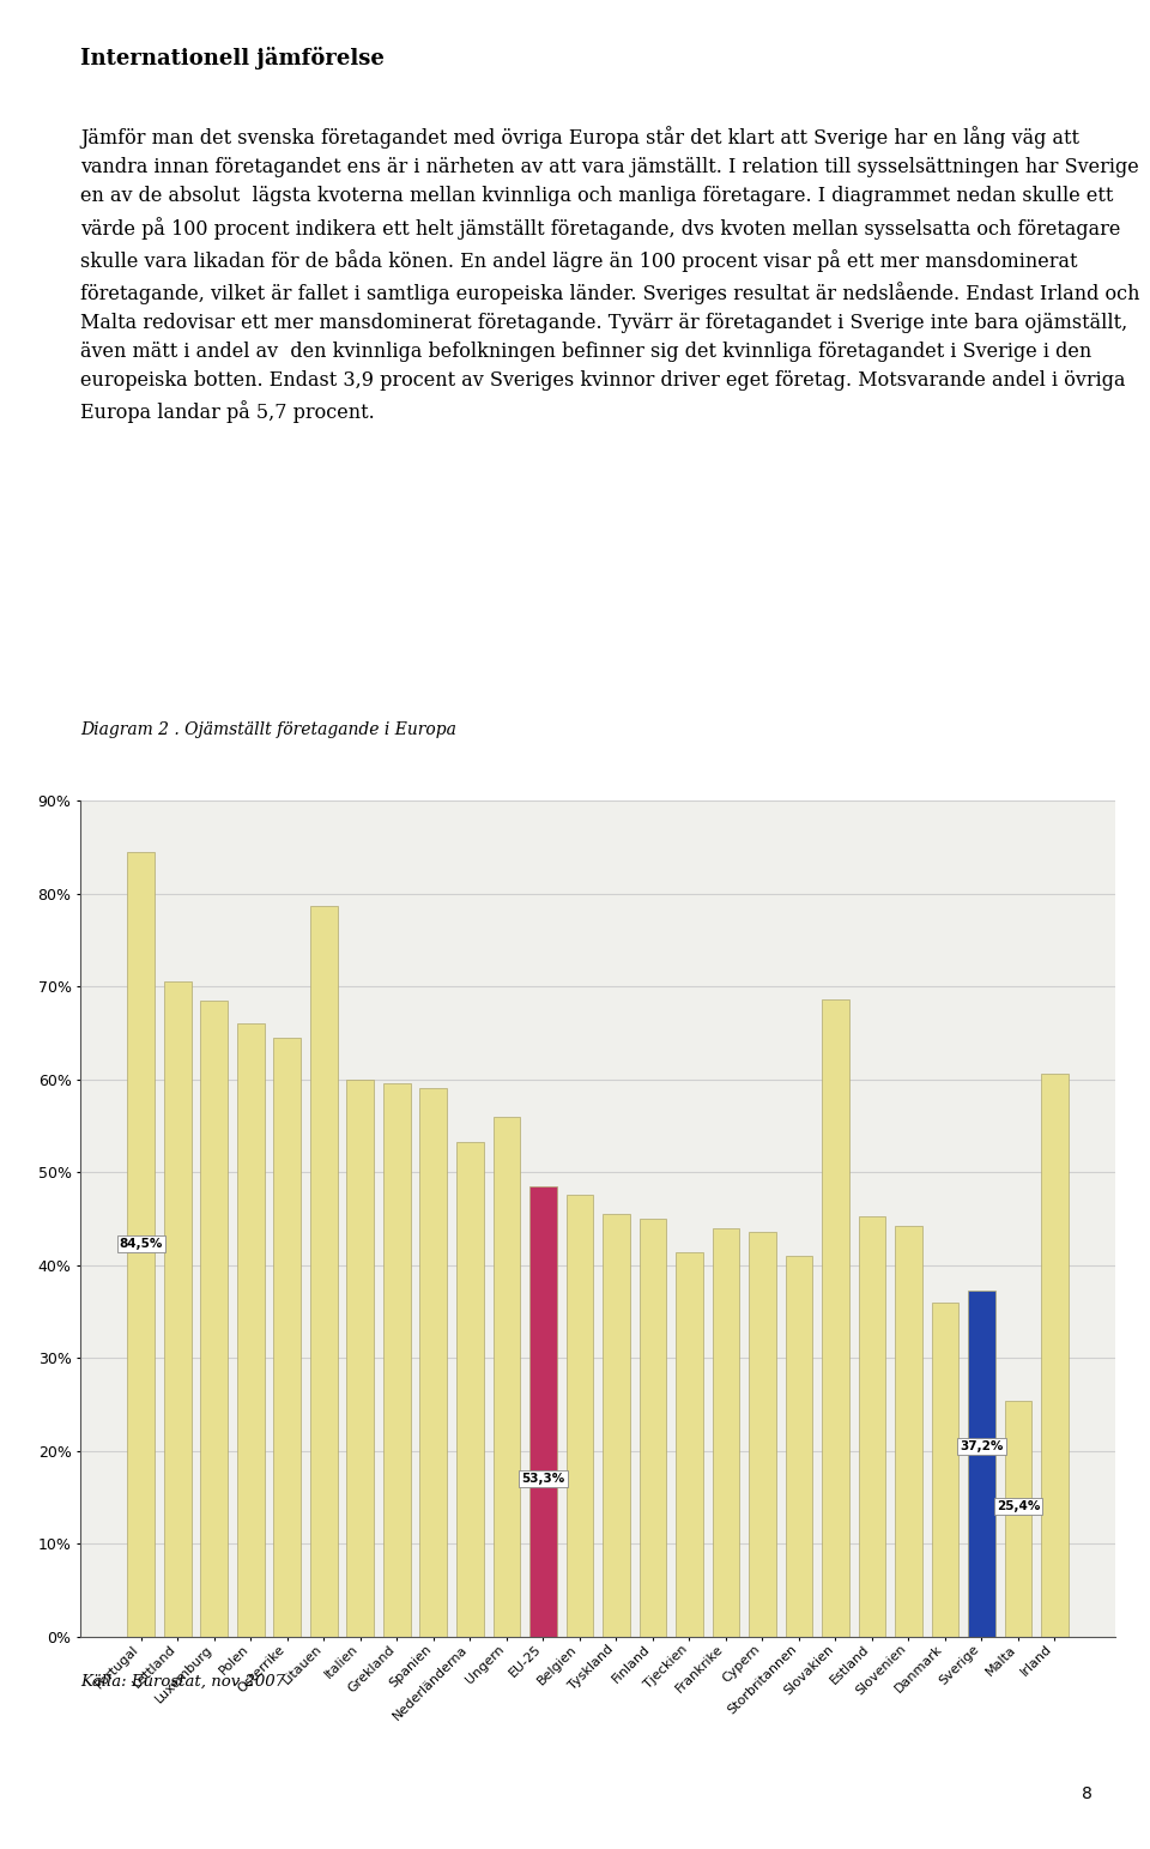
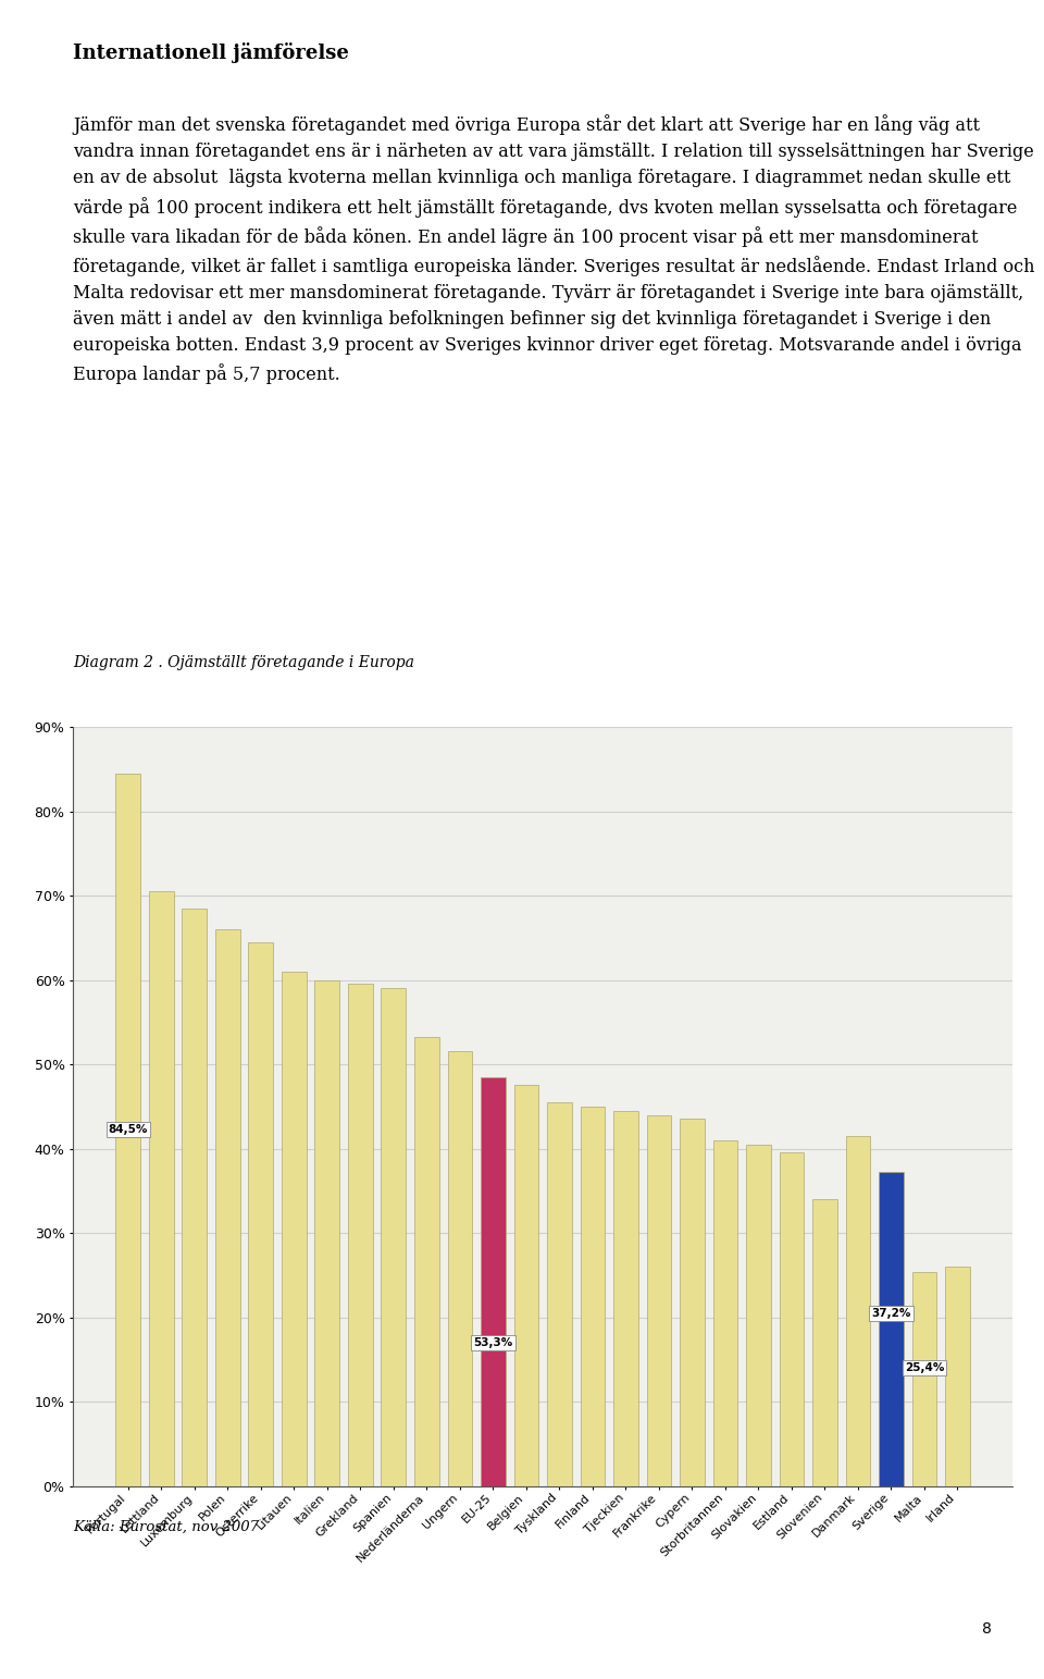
Litauen: 78.6% -> 61.0%
Ungern: 56.0% -> 51.5%
Tjeckien: 41.4% -> 44.5%
Slovakien: 68.6% -> 40.5%
Estland: 45.2% -> 39.5%
Slovenien: 44.2% -> 34.0%
Danmark: 36.0% -> 41.5%
Irland: 60.6% -> 26.0%
